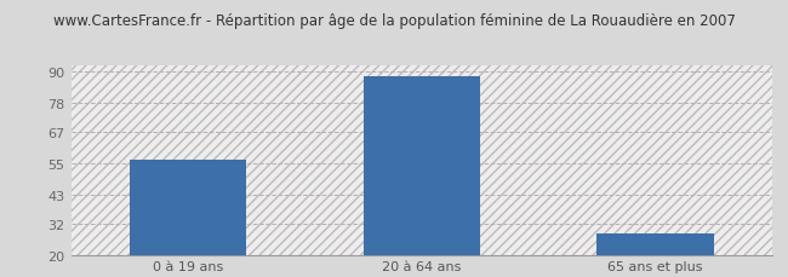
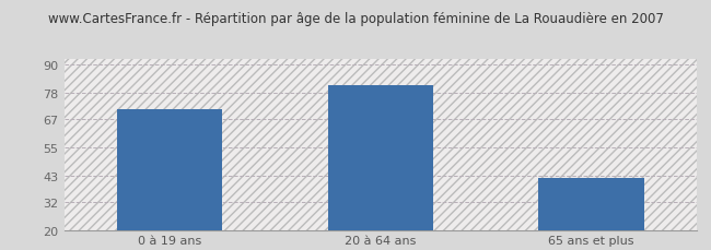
0 à 19 ans: 56 -> 71
20 à 64 ans: 88 -> 81
65 ans et plus: 28 -> 42
